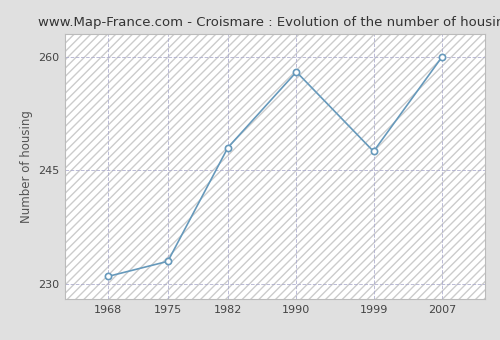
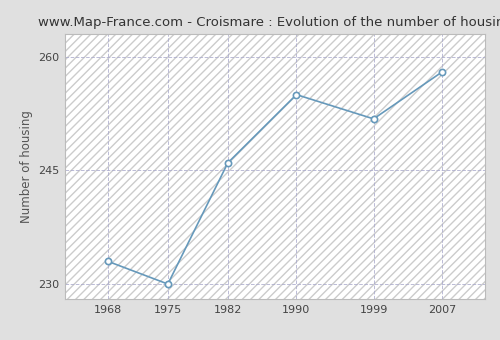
1968: 231.0 -> 233.0
1975: 233.0 -> 230.0
1982: 248.0 -> 246.0
1990: 258.0 -> 255.0
1999: 247.5 -> 251.8
2007: 260.0 -> 258.0
